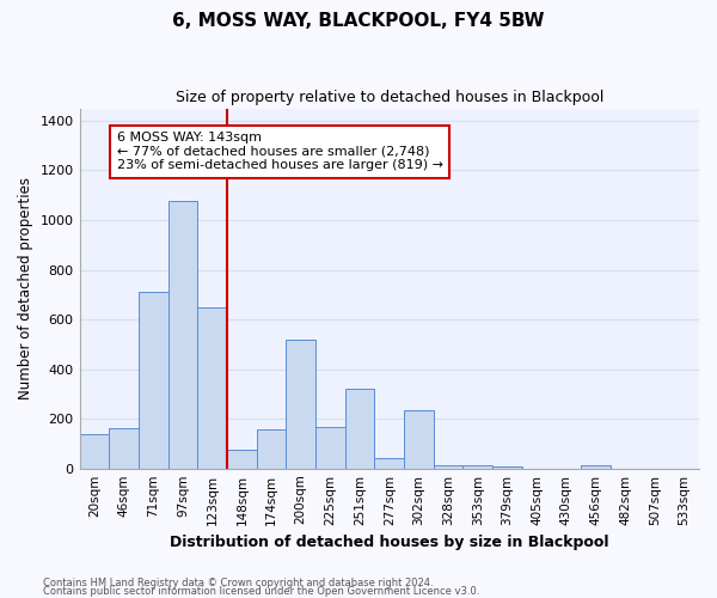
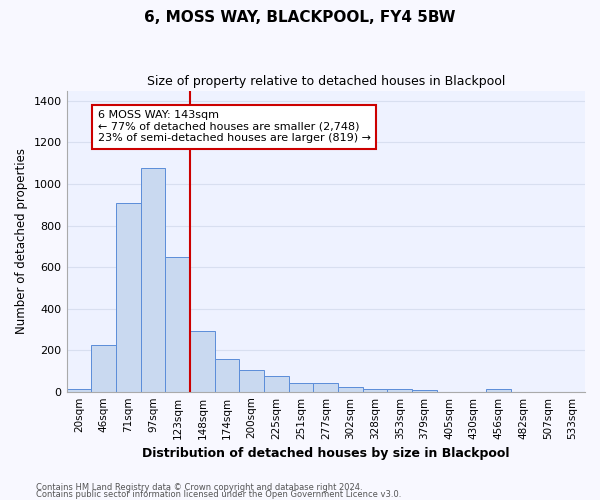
20sqm: 140 -> 15
46sqm: 160 -> 225
71sqm: 710 -> 910
148sqm: 75 -> 290
200sqm: 520 -> 105
225sqm: 165 -> 75
251sqm: 320 -> 42
302sqm: 235 -> 22
